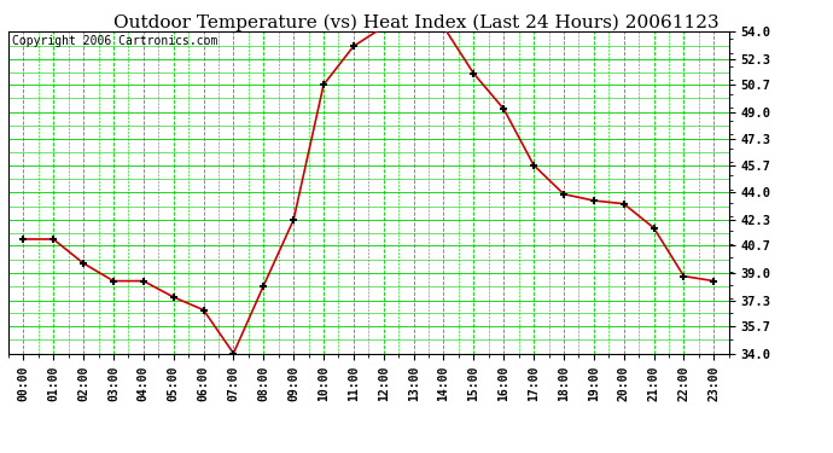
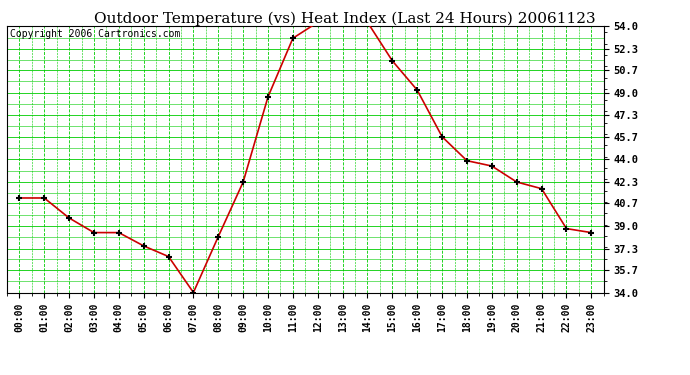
10:00: 50.7 -> 48.7
20:00: 43.3 -> 42.3
